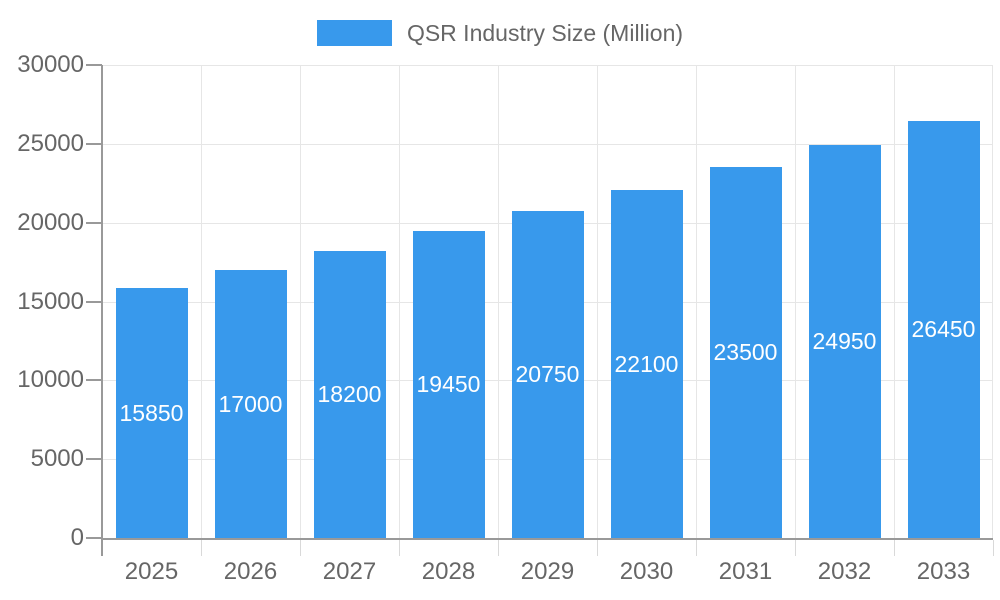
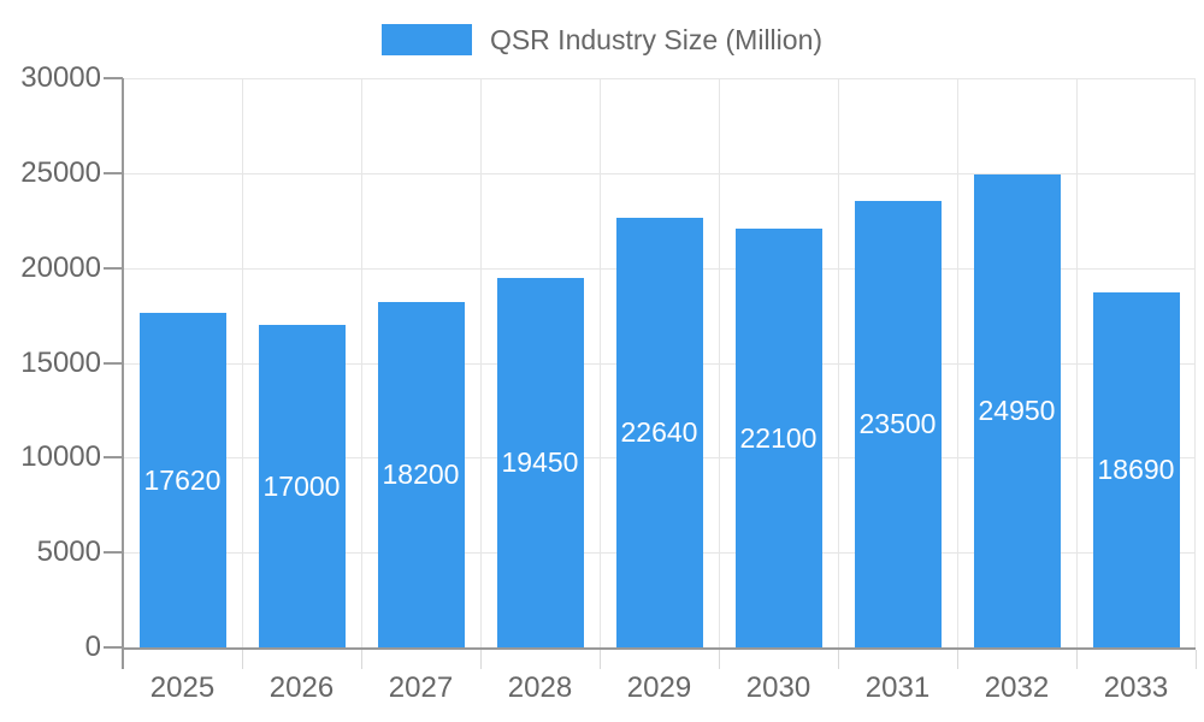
2025: 15850 -> 17620
2029: 20750 -> 22640
2033: 26450 -> 18690
